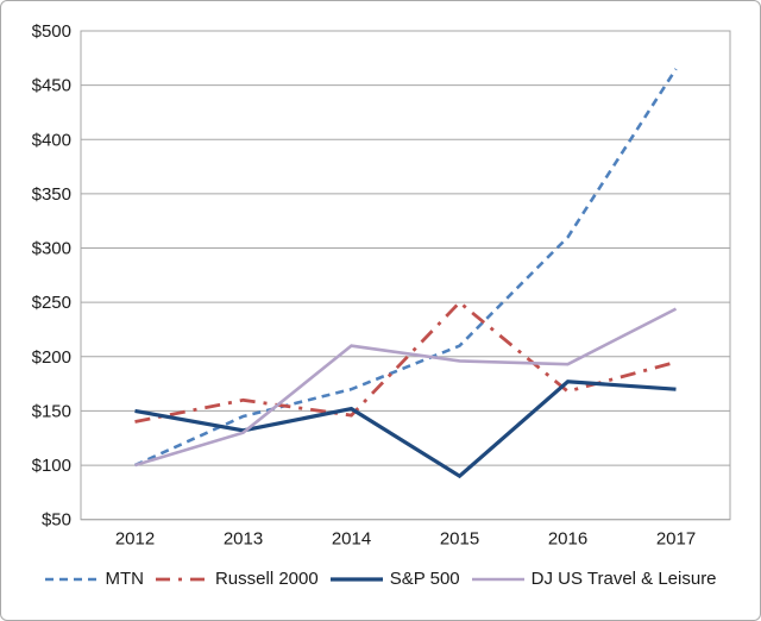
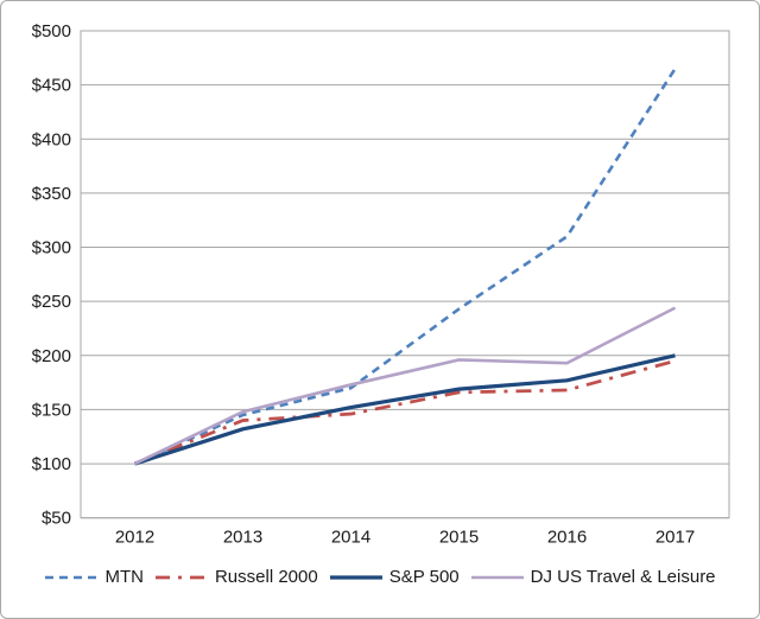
Russell 2000/2012: $140 -> $100
S&P 500/2012: $150 -> $100
Russell 2000/2013: $160 -> $140
DJ US Travel & Leisure/2013: $130 -> $150
DJ US Travel & Leisure/2014: $210 -> $170
MTN/2015: $210 -> $240
Russell 2000/2015: $250 -> $170
S&P 500/2015: $90 -> $170
S&P 500/2017: $170 -> $200
